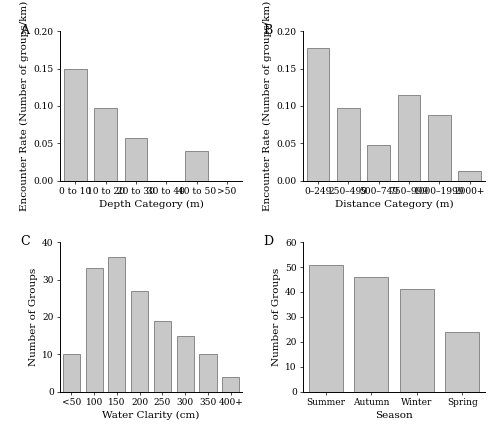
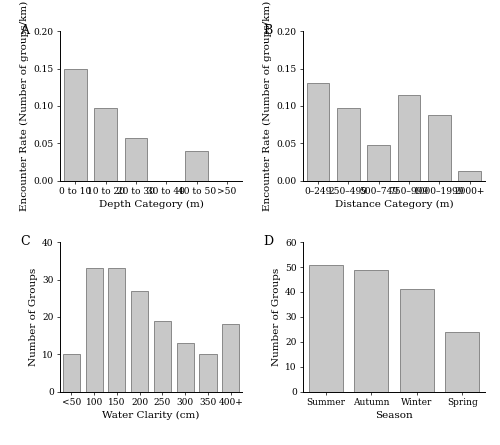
0–249: 0.178 -> 0.130
150: 36 -> 33
300: 15 -> 13
400+: 4 -> 18
Autumn: 46 -> 49
